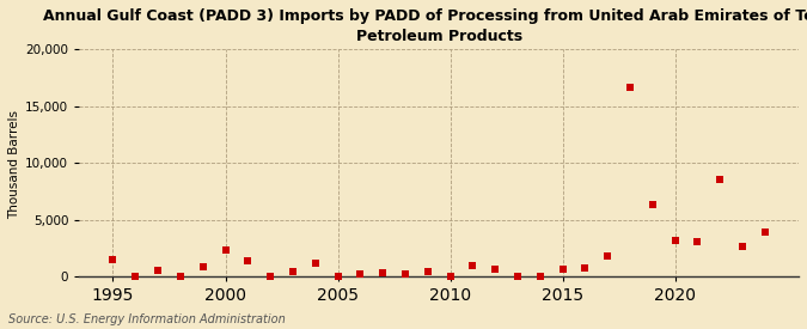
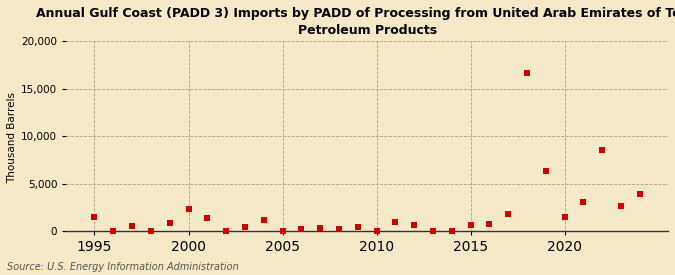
2020: 3,200 -> 1,500
